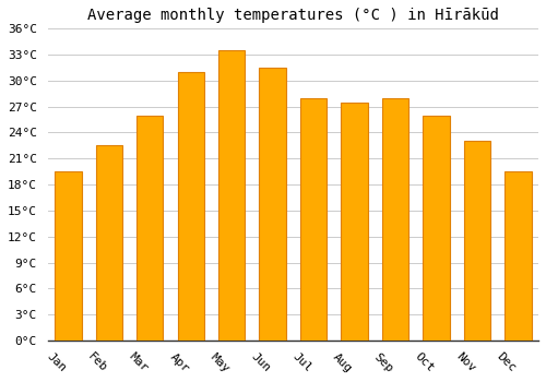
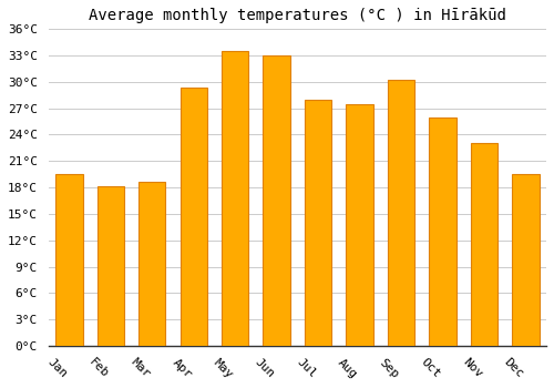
Feb: 22.5°C -> 18.2°C
Mar: 26.0°C -> 18.6°C
Apr: 31.0°C -> 29.4°C
Jun: 31.5°C -> 33.0°C
Sep: 28.0°C -> 30.2°C
